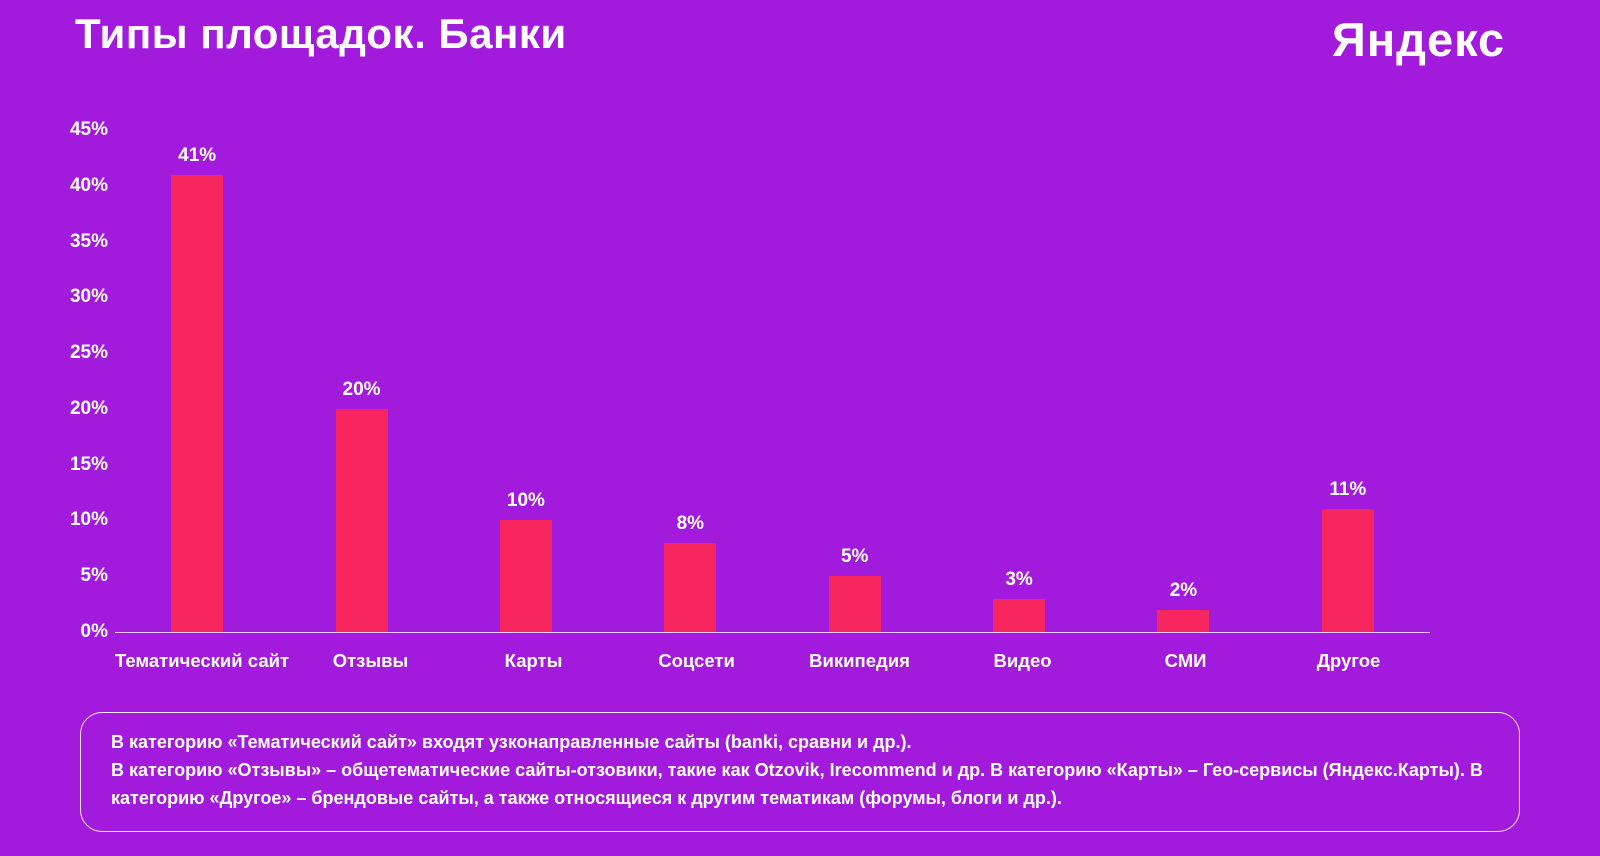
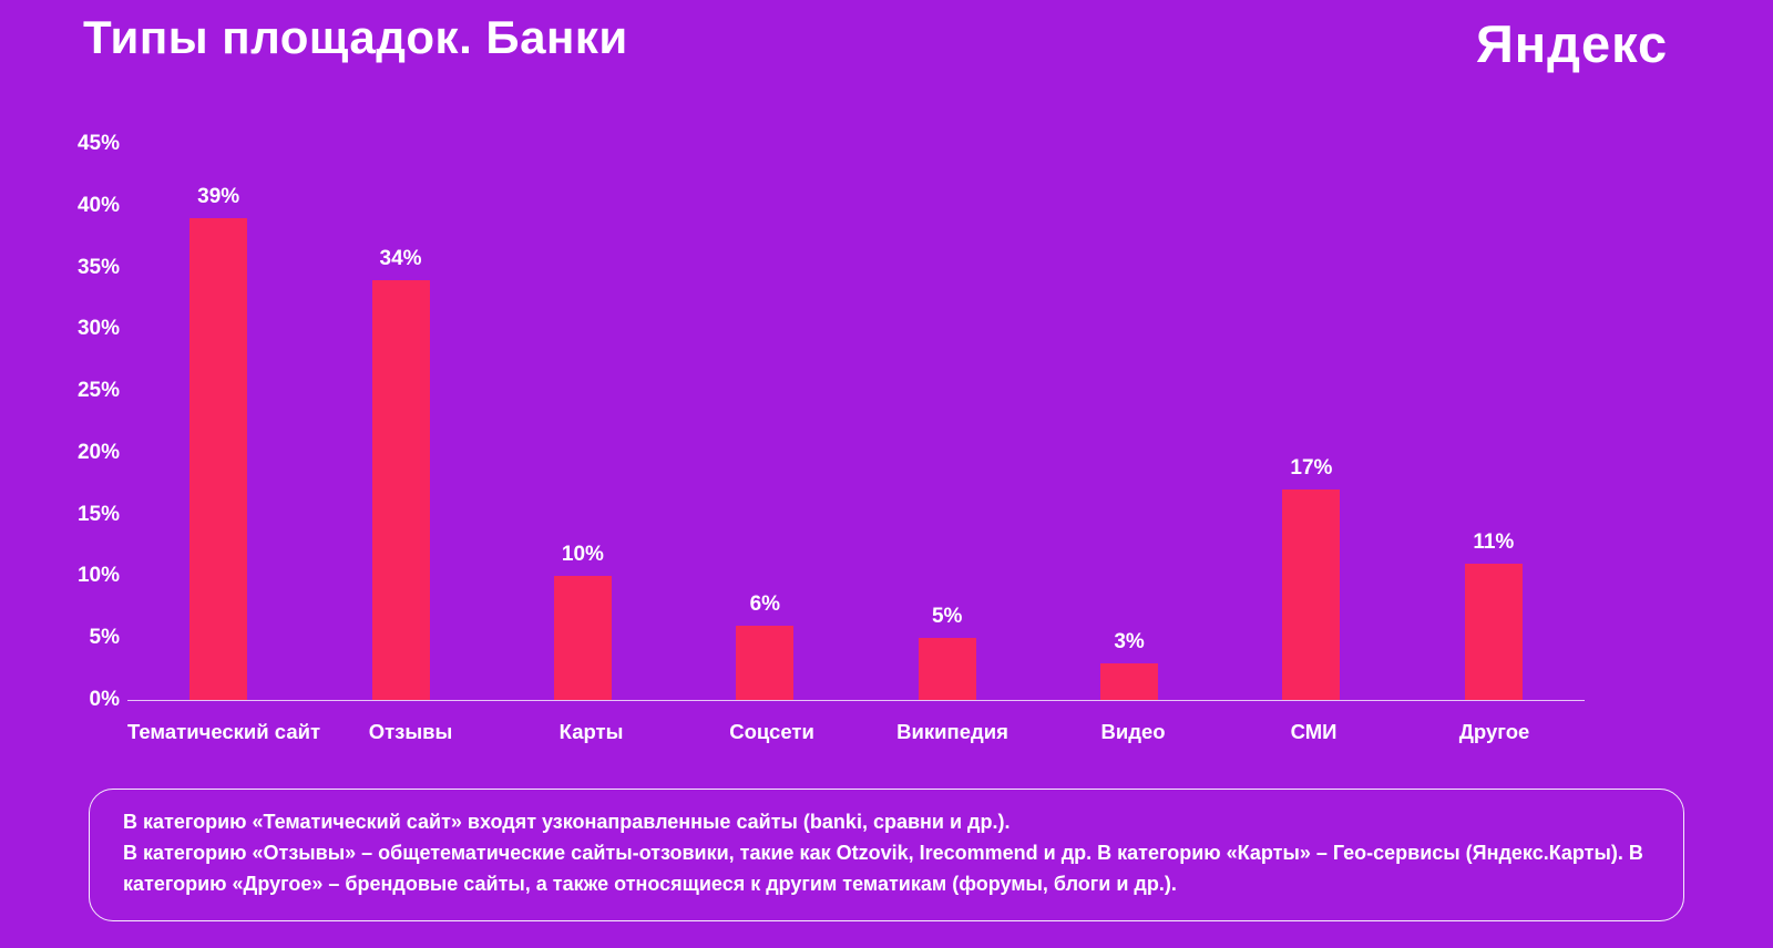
Тематический сайт: 41% -> 39%
Отзывы: 20% -> 34%
Соцсети: 8% -> 6%
СМИ: 2% -> 17%
